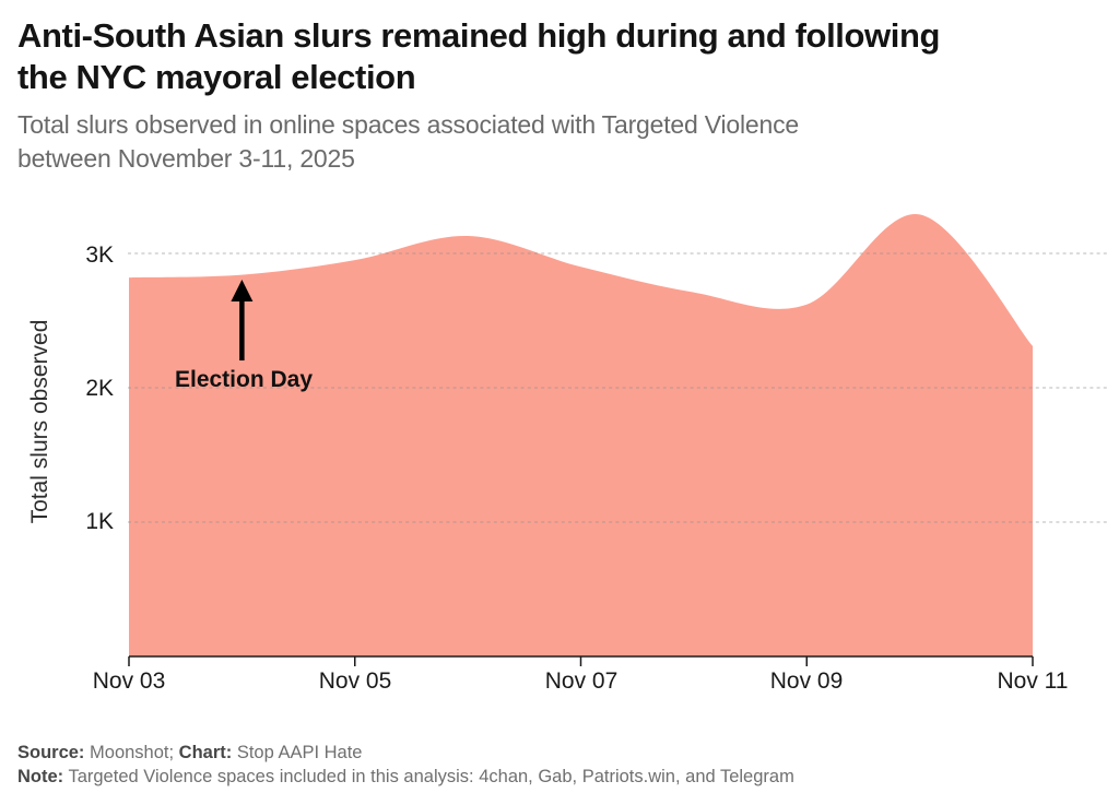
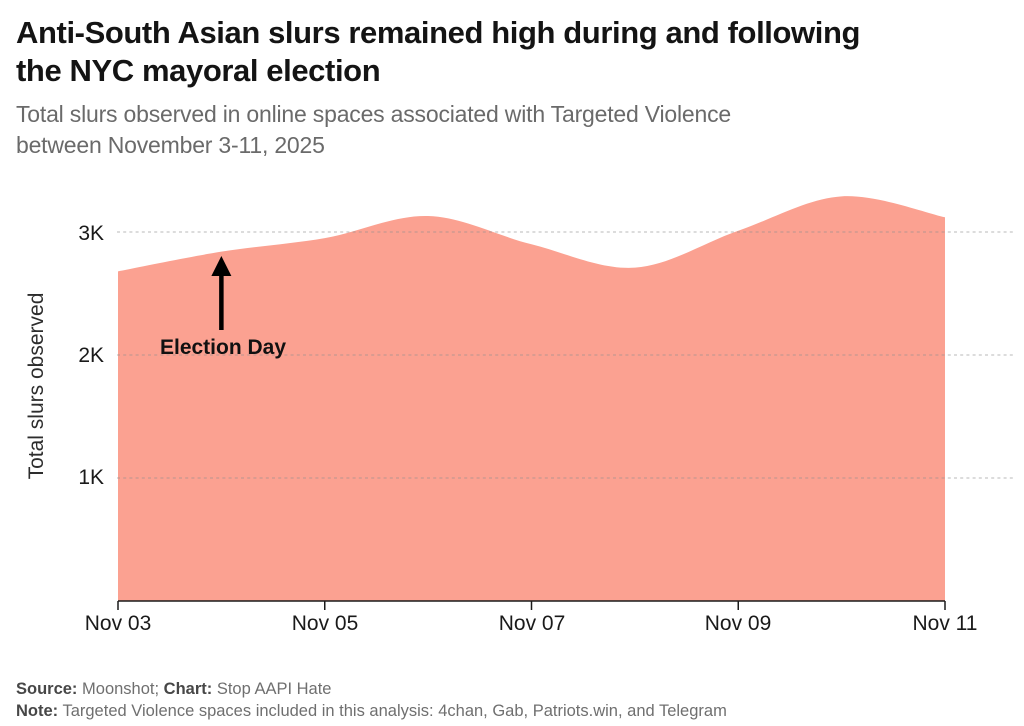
Nov 03: 2.82K -> 2.68K
Nov 09: 2.62K -> 3.01K
Nov 11: 2.31K -> 3.12K
